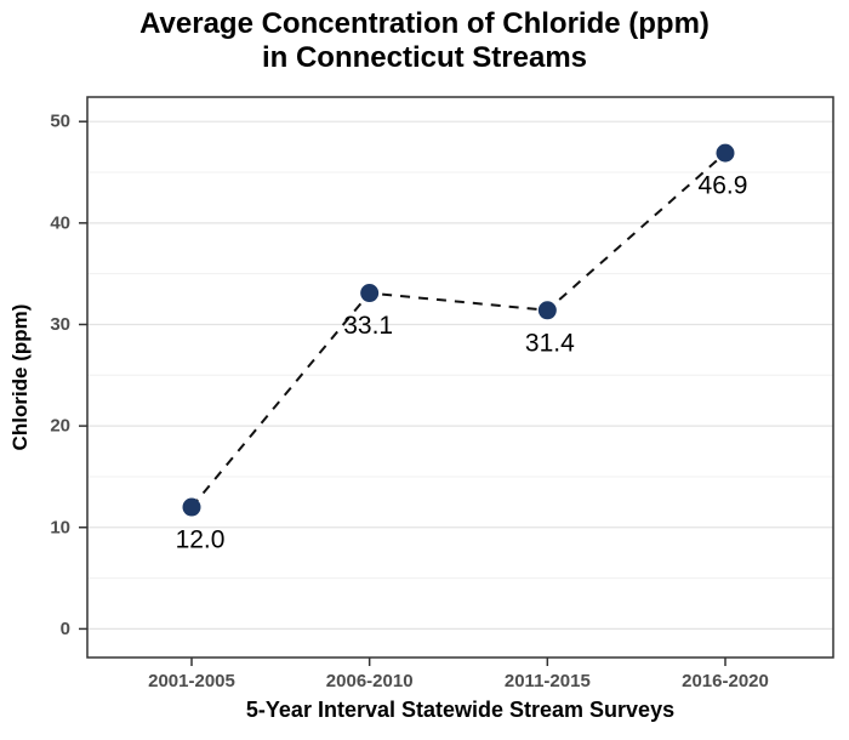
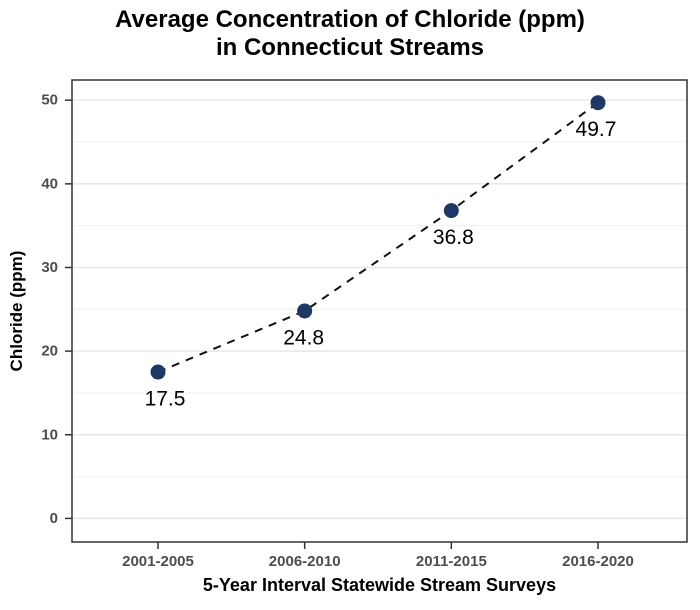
2001-2005: 12.0 -> 17.5
2006-2010: 33.1 -> 24.8
2011-2015: 31.4 -> 36.8
2016-2020: 46.9 -> 49.7
